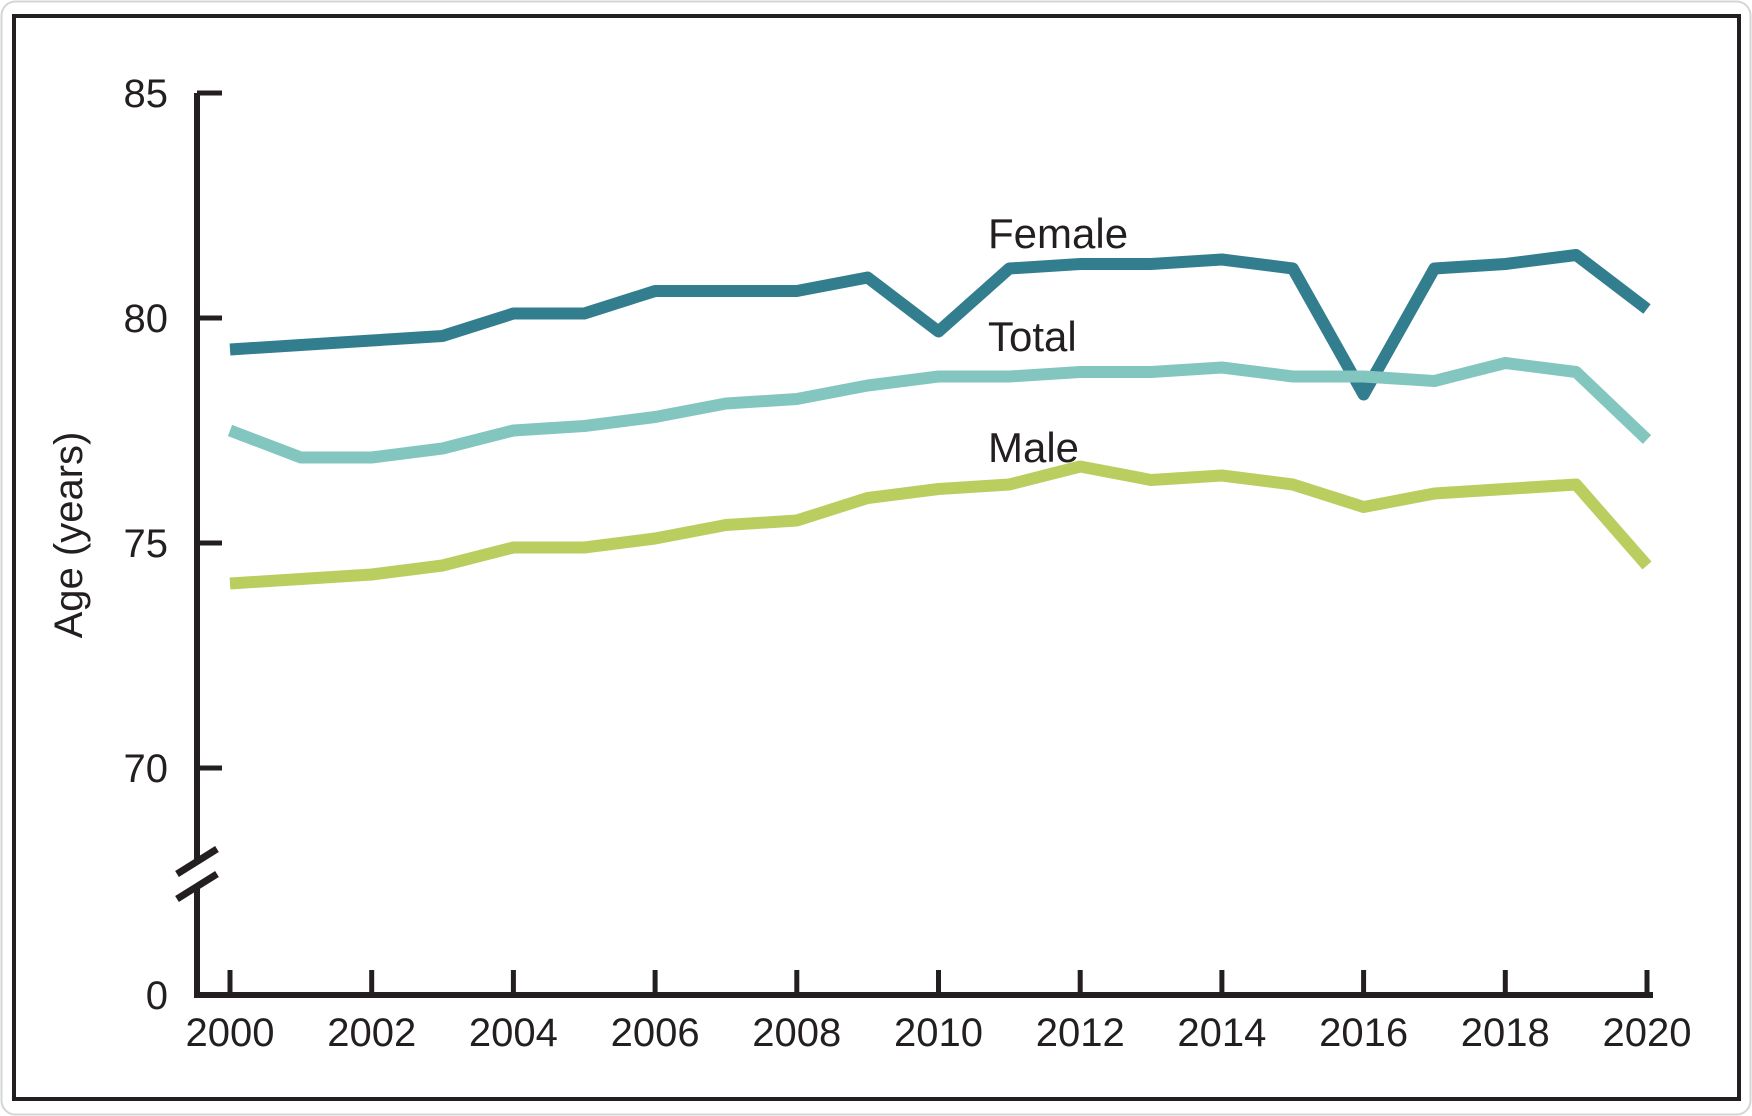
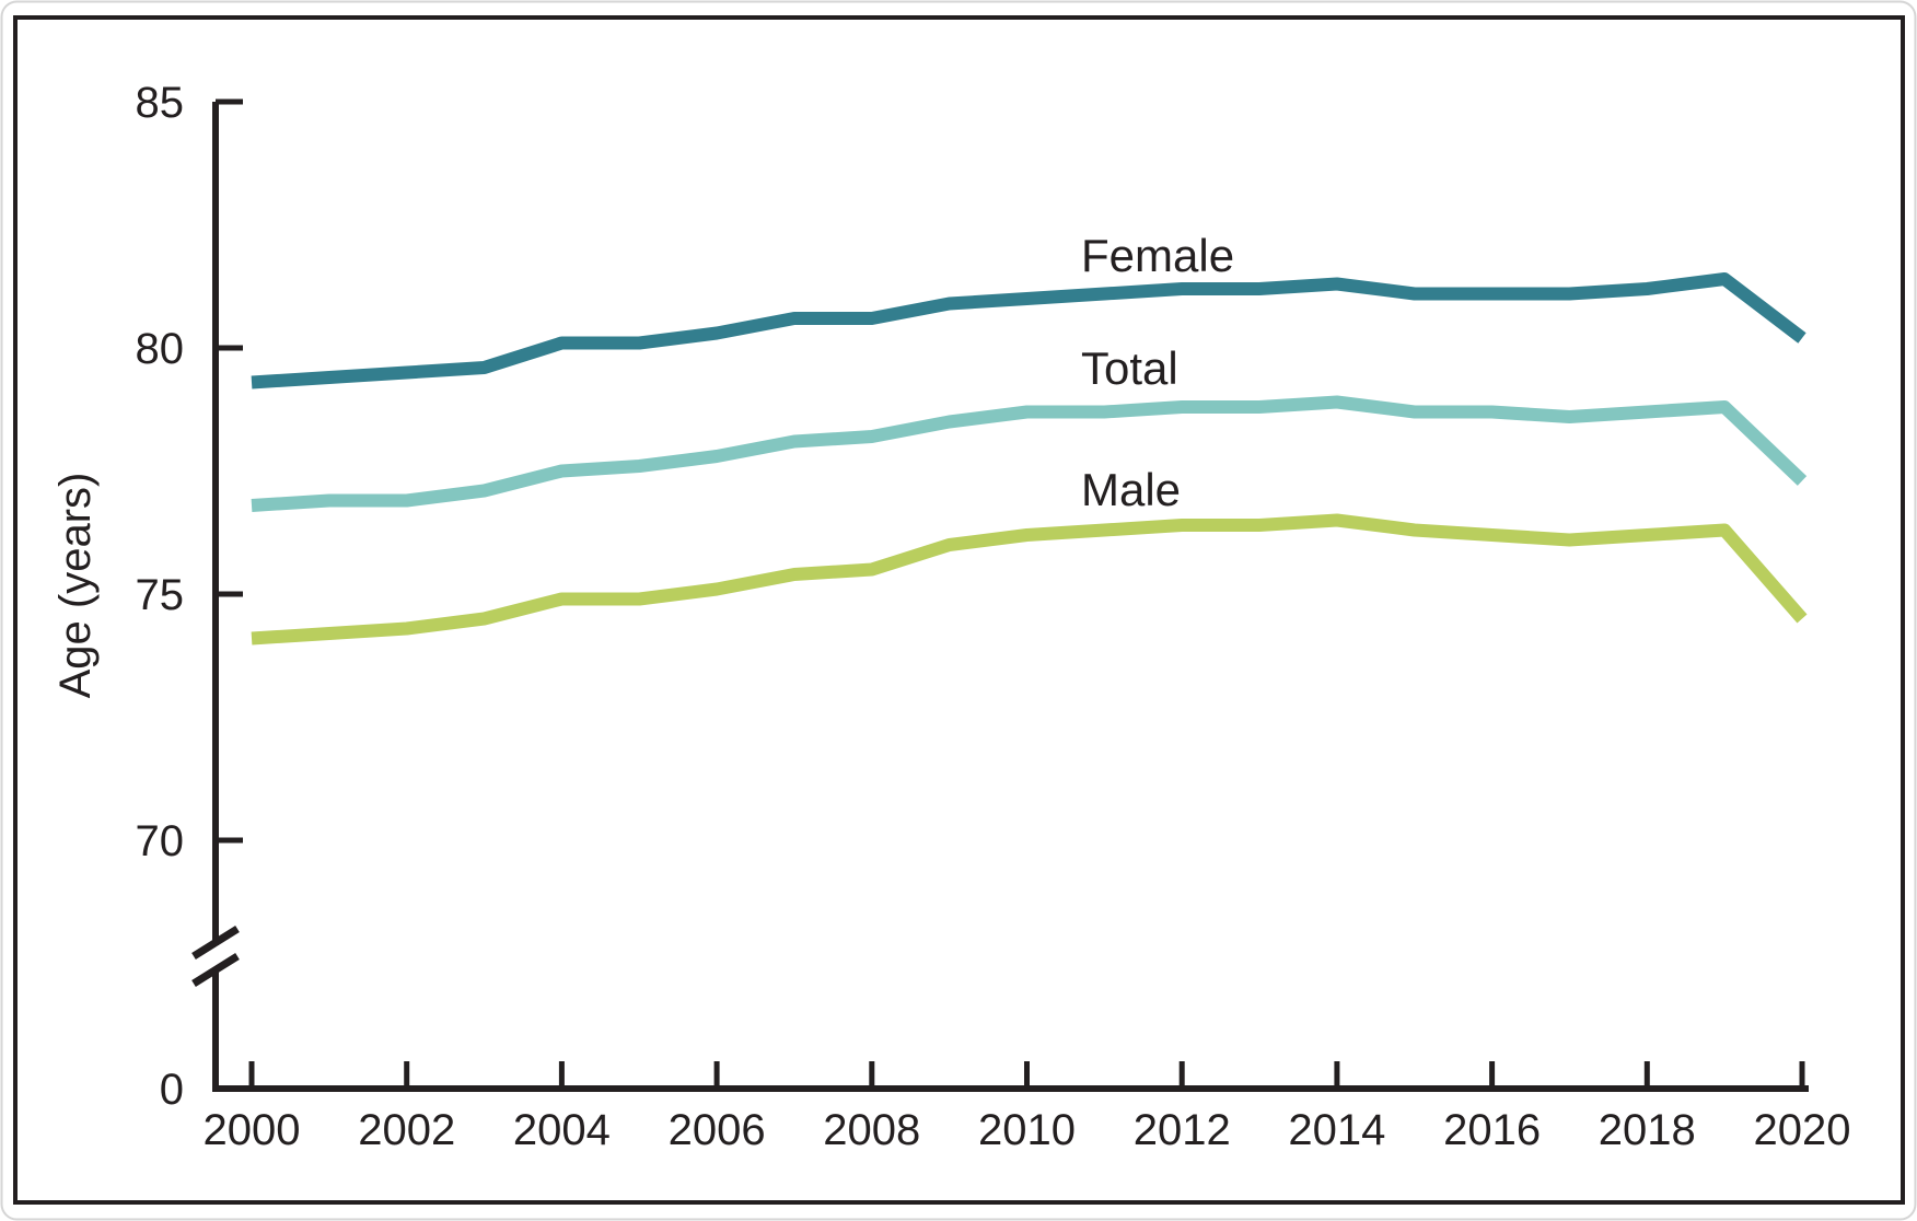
Total/2000: 77.5 -> 76.8
Female/2006: 80.6 -> 80.3
Female/2010: 79.7 -> 81.0
Male/2012: 76.7 -> 76.4
Female/2016: 78.3 -> 81.1
Male/2016: 75.8 -> 76.2
Total/2018: 79.0 -> 78.7
